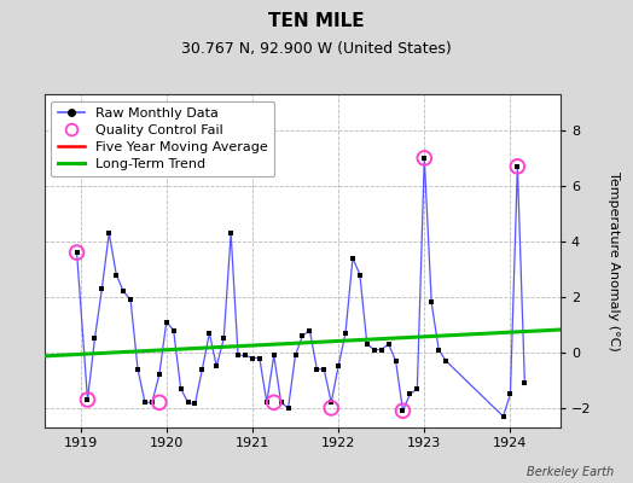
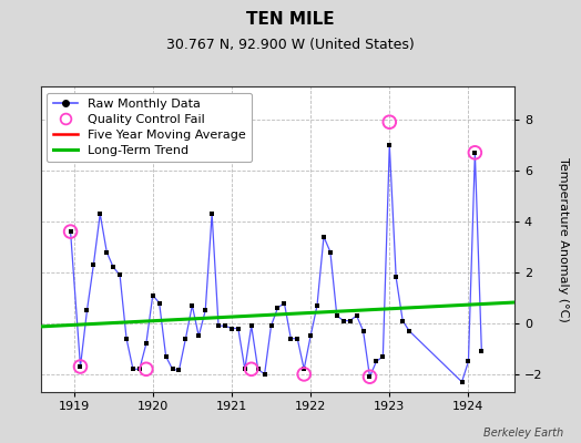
Quality Control Fail/1923: 7.0 -> 7.9
